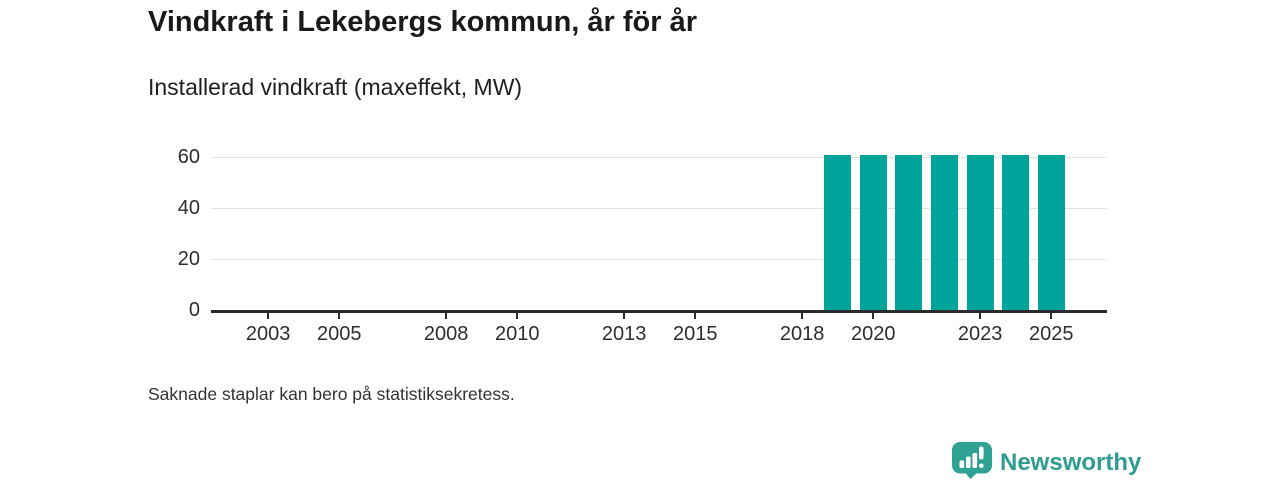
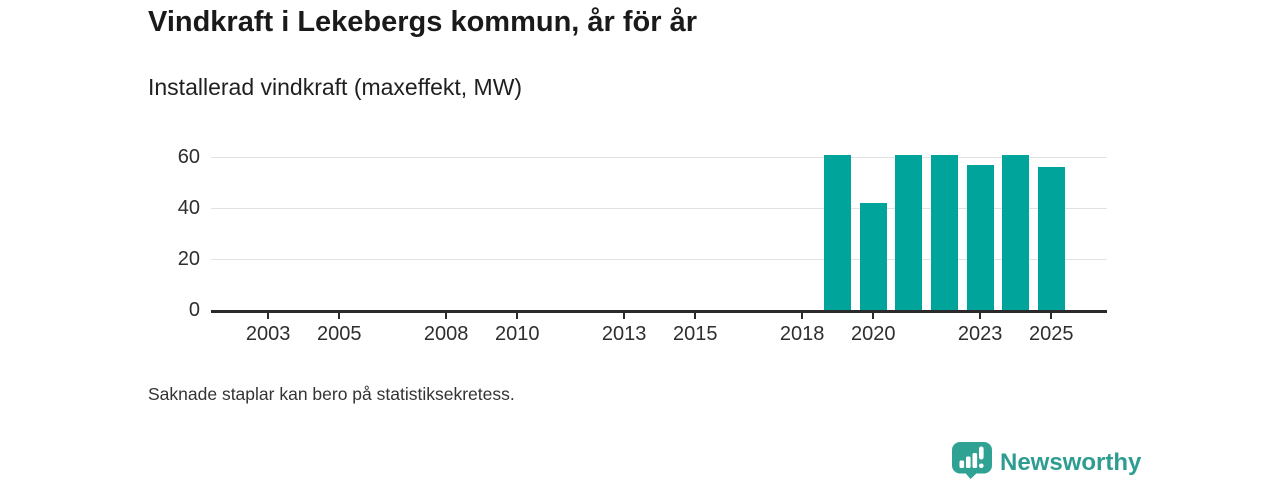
2020: 61 -> 42
2023: 61 -> 57
2025: 61 -> 56
